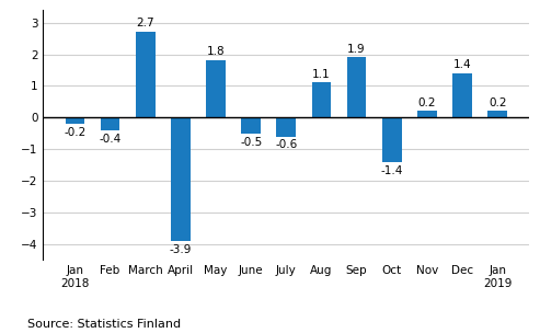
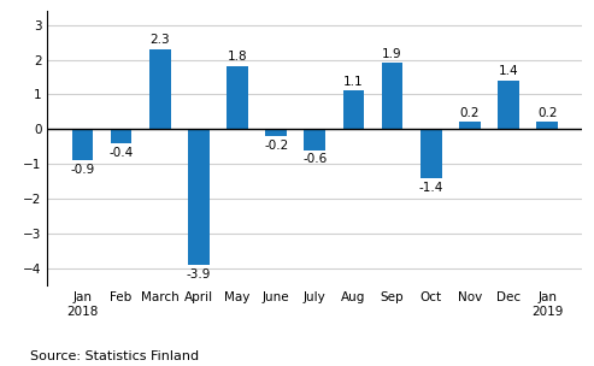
Jan 2018: -0.2 -> -0.9
March: 2.7 -> 2.3
June: -0.5 -> -0.2
